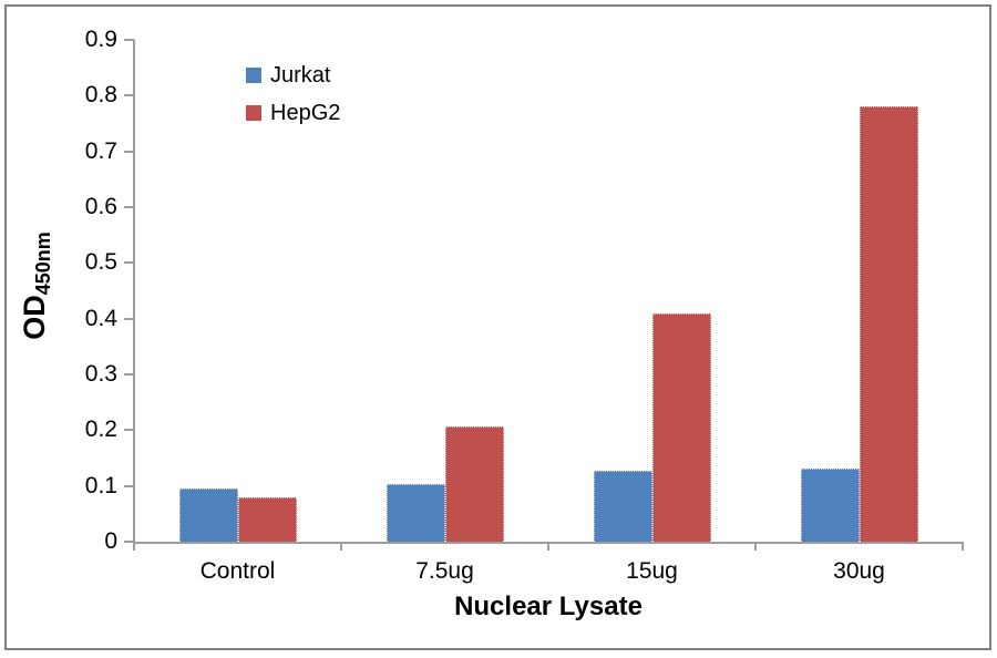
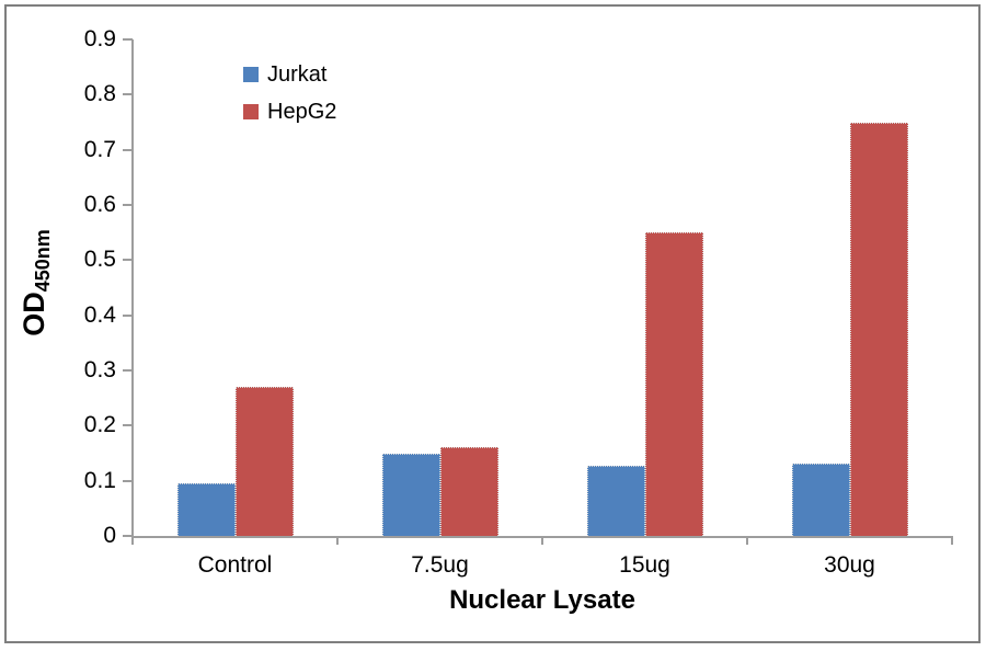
HepG2/Control: 0.08 -> 0.27
Jurkat/7.5ug: 0.10 -> 0.15
HepG2/7.5ug: 0.21 -> 0.16
HepG2/15ug: 0.41 -> 0.55
HepG2/30ug: 0.78 -> 0.75
